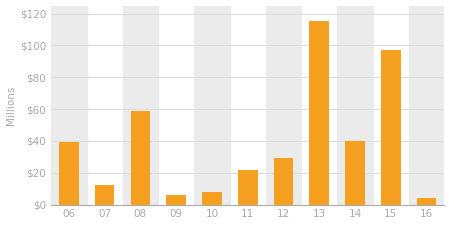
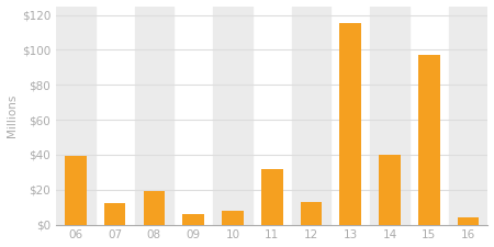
08: $59 -> $19
11: $22 -> $32
12: $29 -> $13
